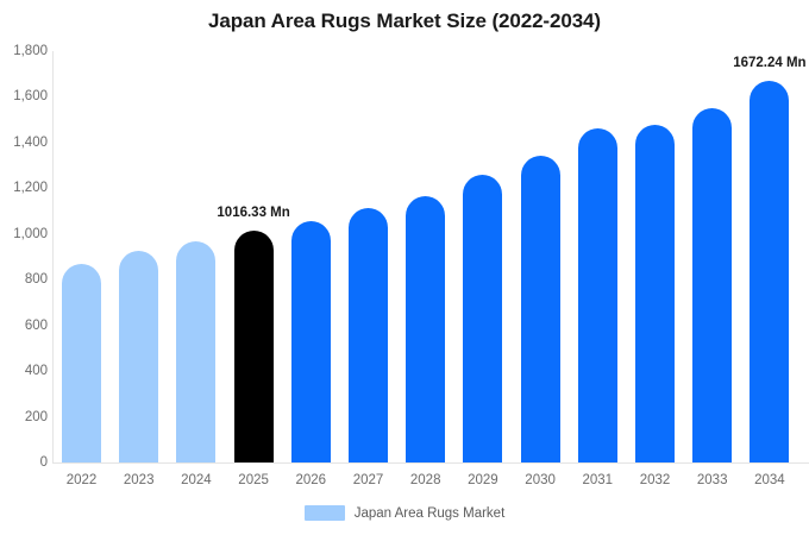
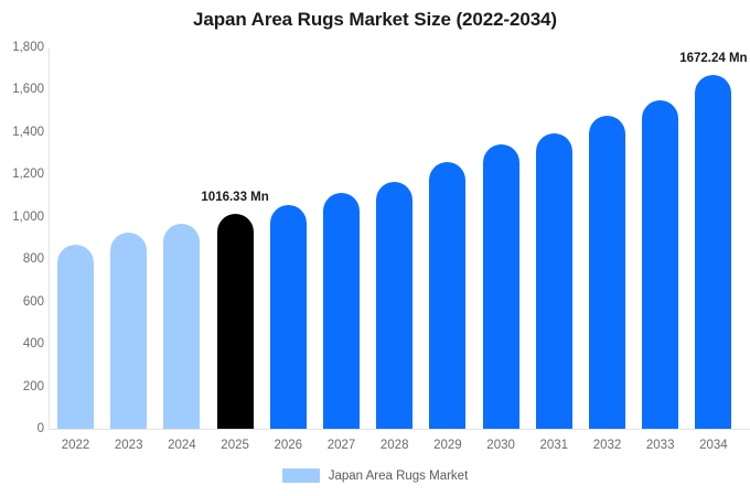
2031: 1460 -> 1390
